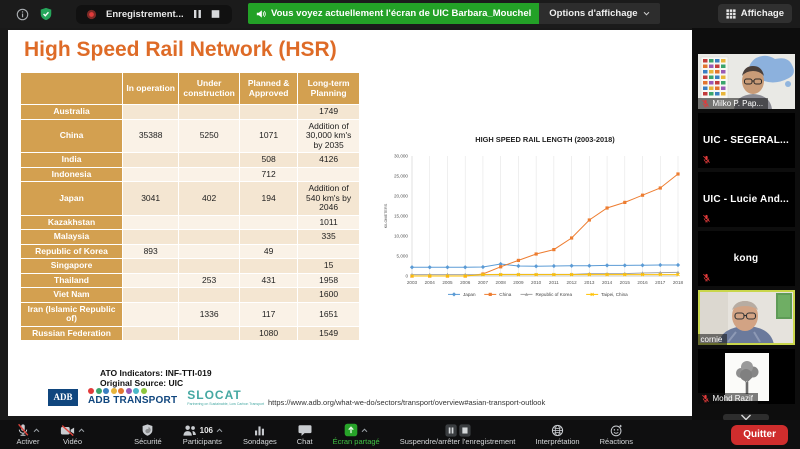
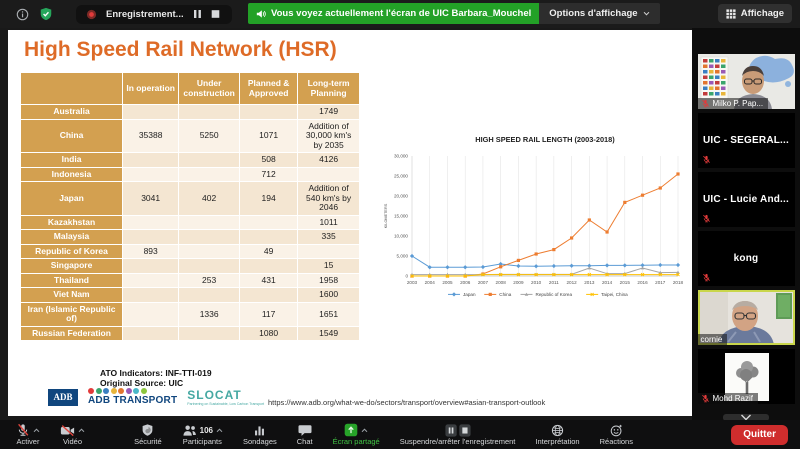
Japan/2003: 2000 -> 5000
Republic of Korea/2013: 1000 -> 2000
China/2014: 17000 -> 11000
Republic of Korea/2016: 1000 -> 2000
